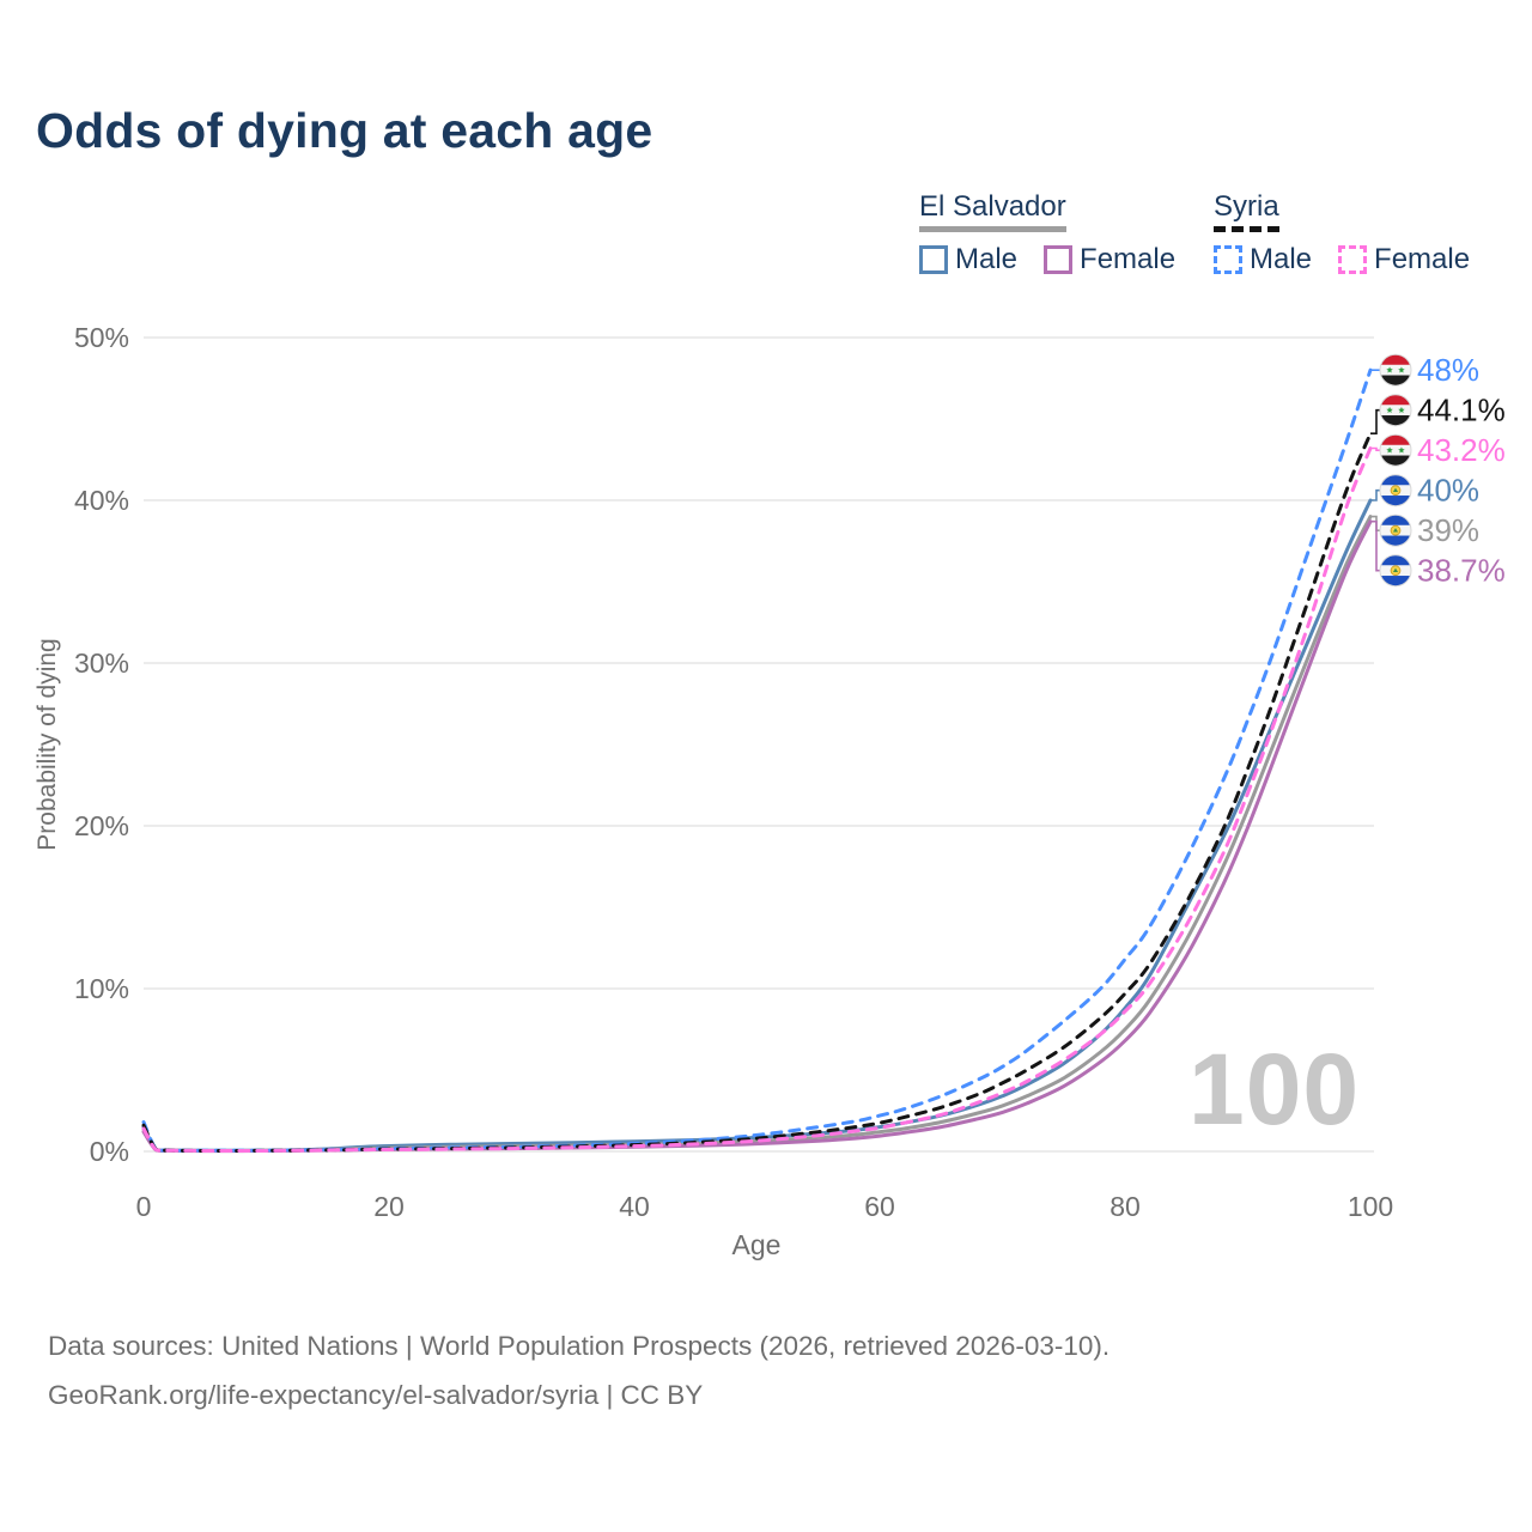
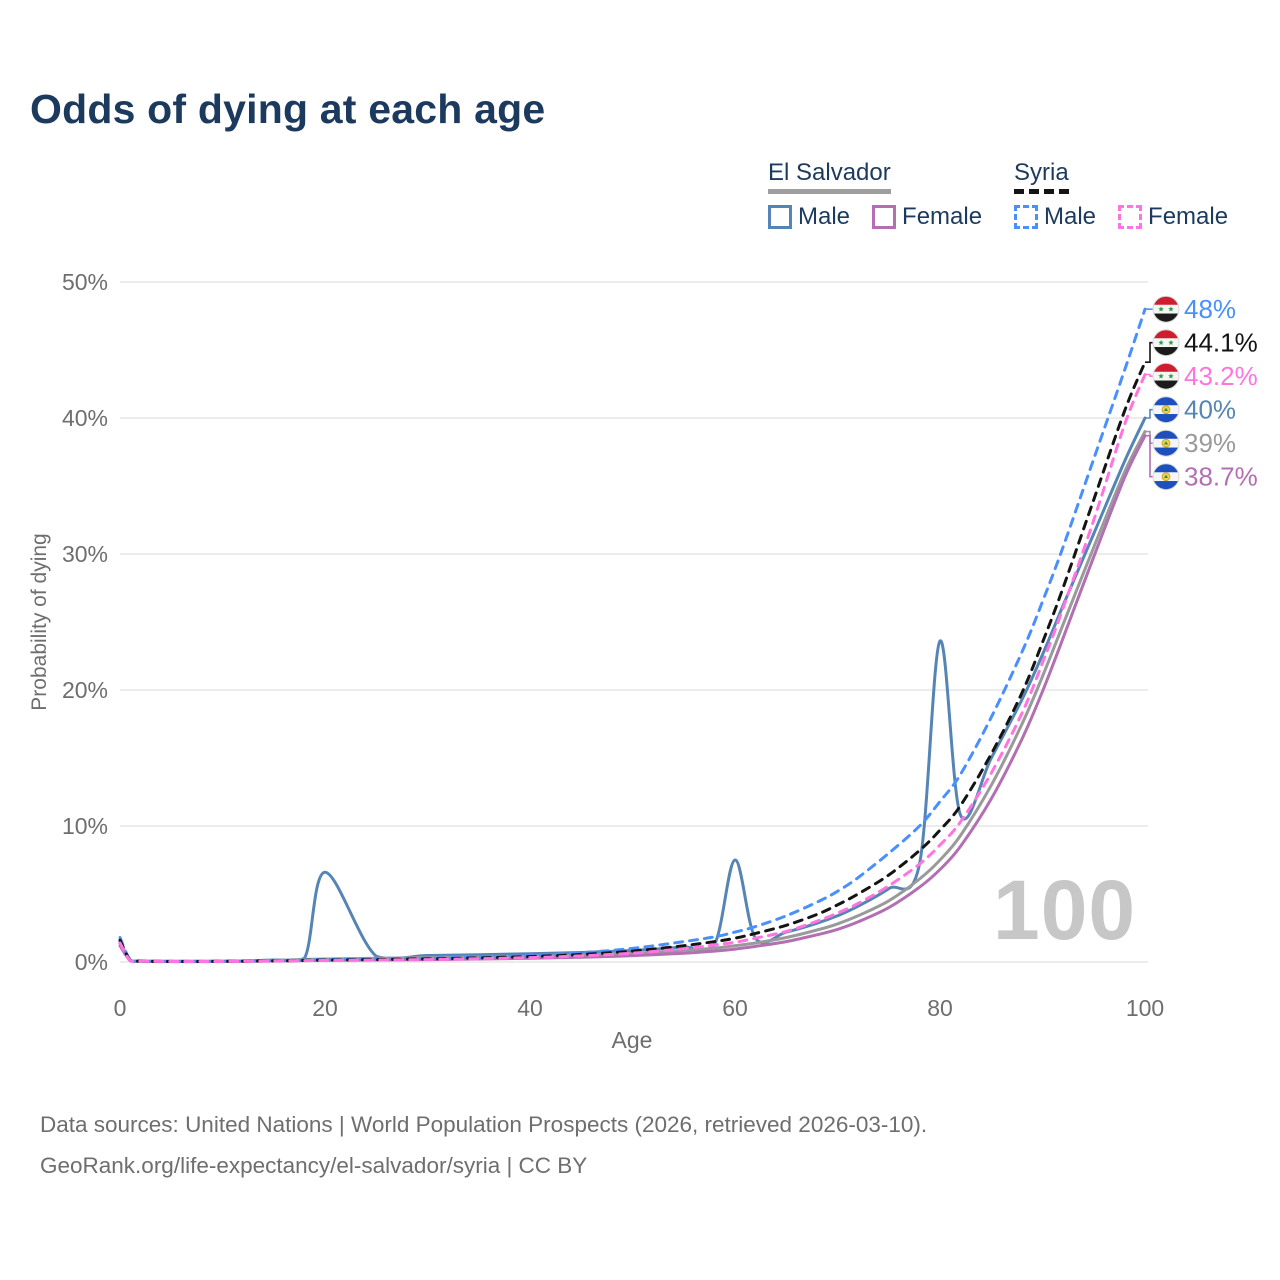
El Salvador Male/20: 0.3% -> 6.6%
El Salvador Male/60: 1.5% -> 7.5%
El Salvador Male/80: 8.8% -> 23.6%
